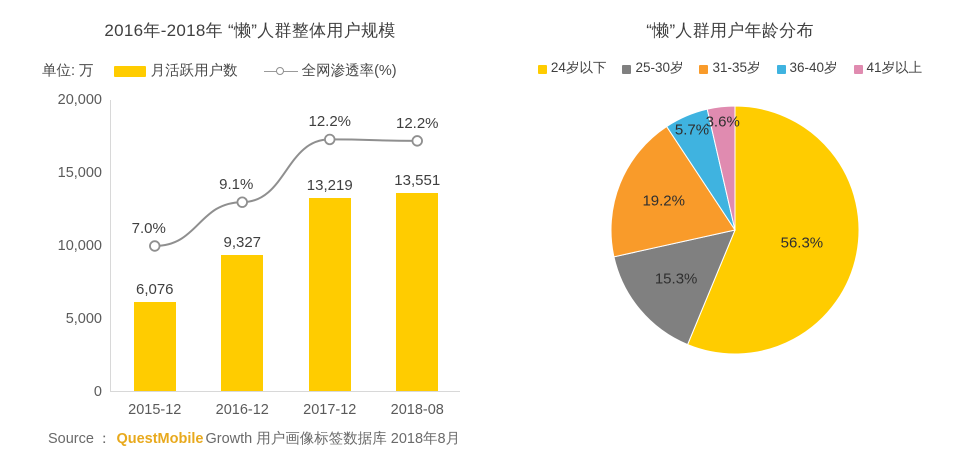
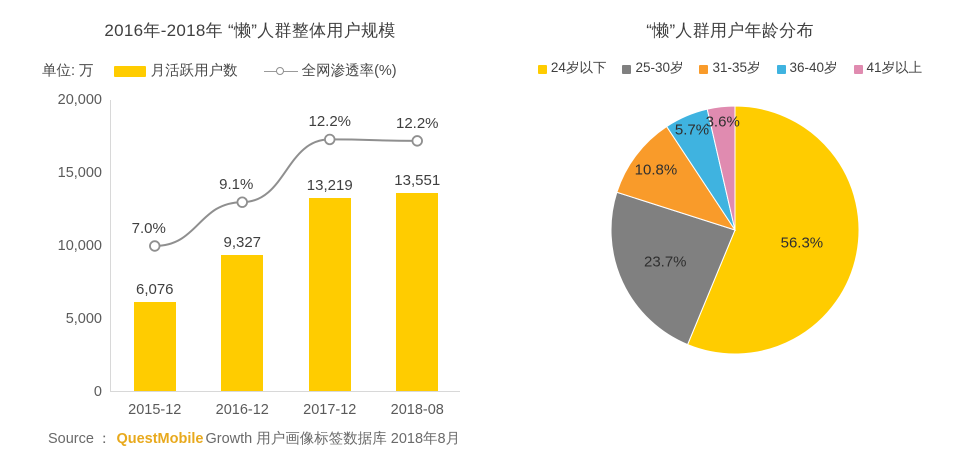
“懒”人群用户年龄分布/25-30岁: 15.3% -> 23.7%
“懒”人群用户年龄分布/31-35岁: 19.2% -> 10.8%
